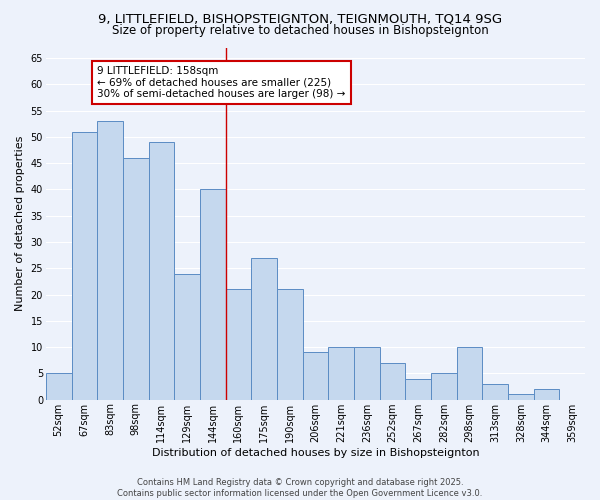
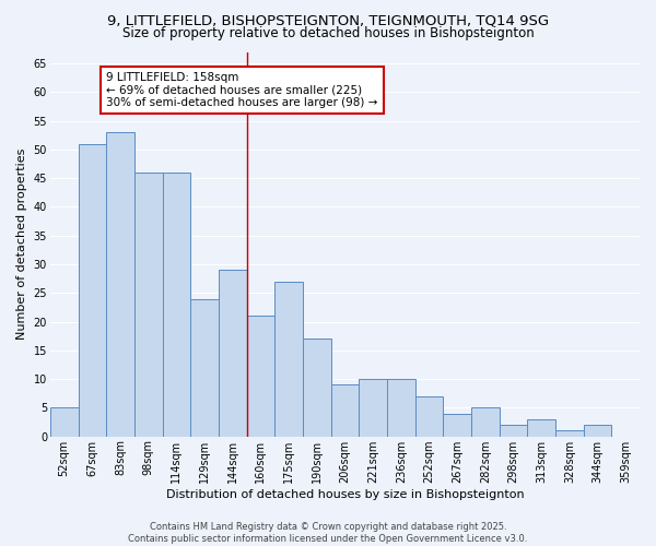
114sqm: 49 -> 46
144sqm: 40 -> 29
190sqm: 21 -> 17
298sqm: 10 -> 2
